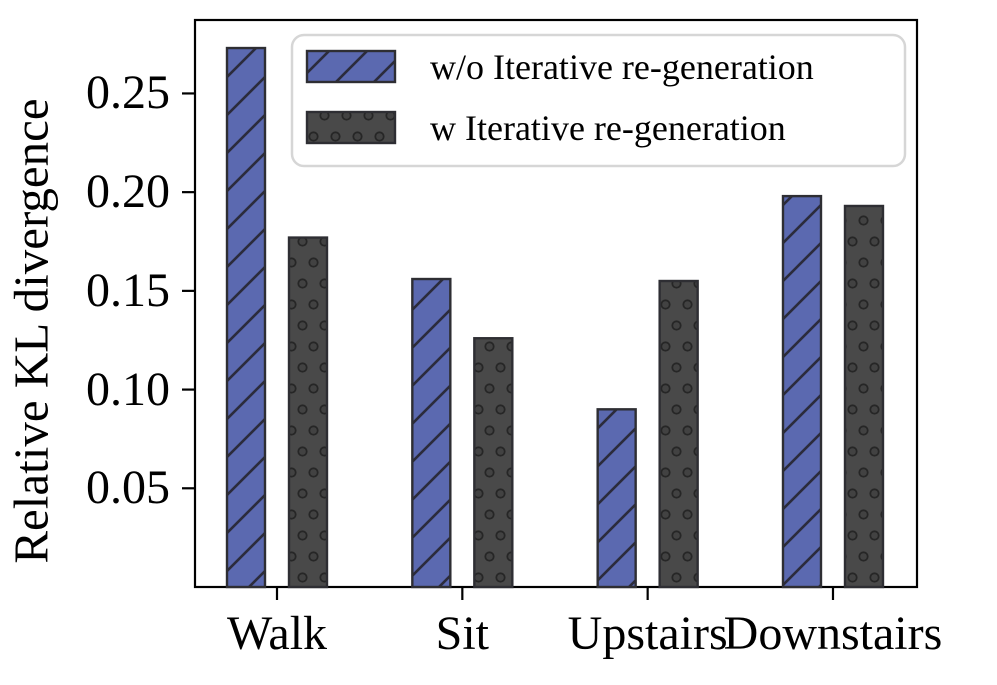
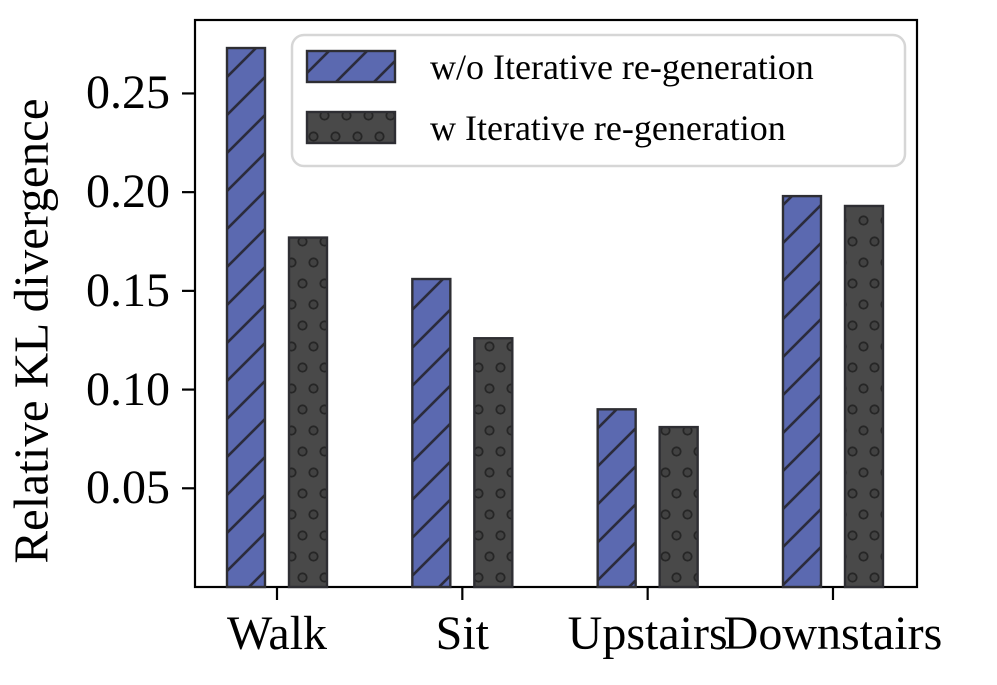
w Iterative re-generation/Upstairs: 0.155 -> 0.081
